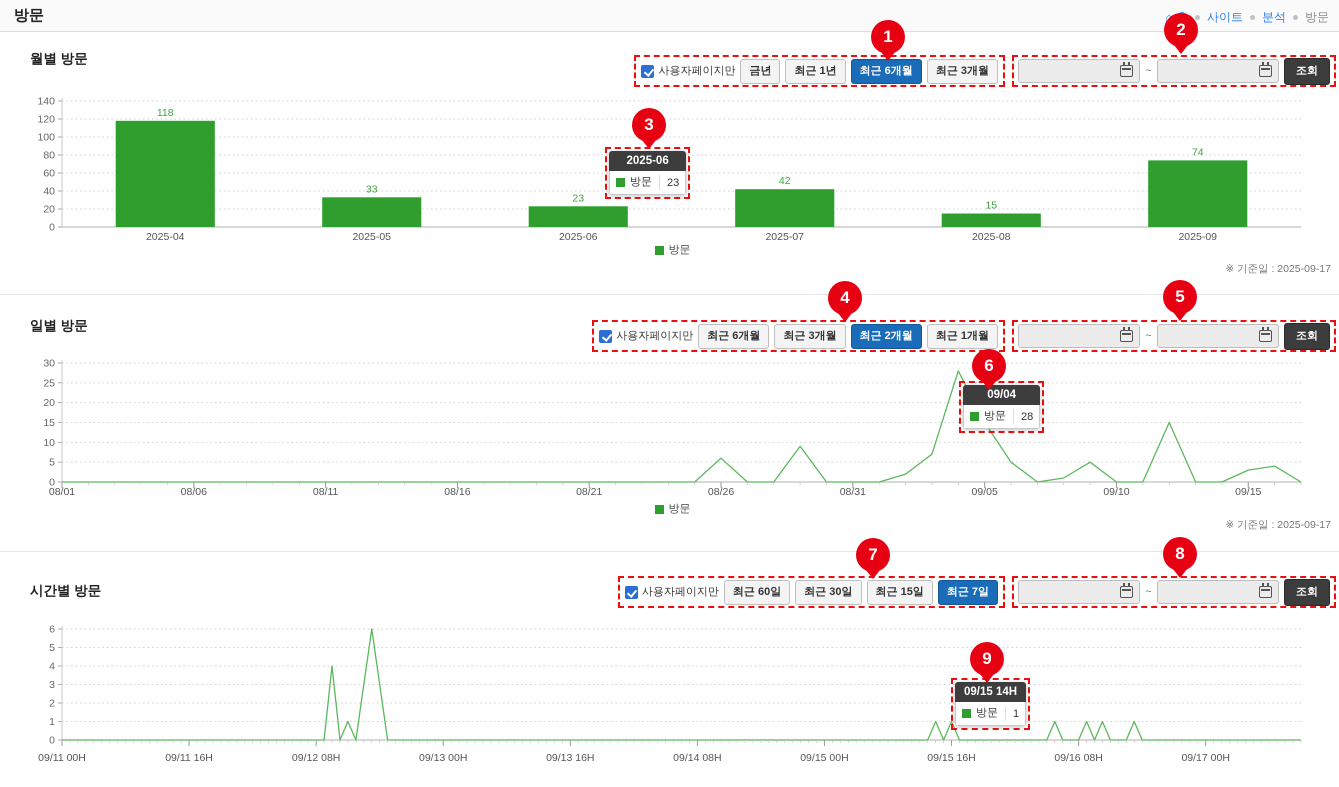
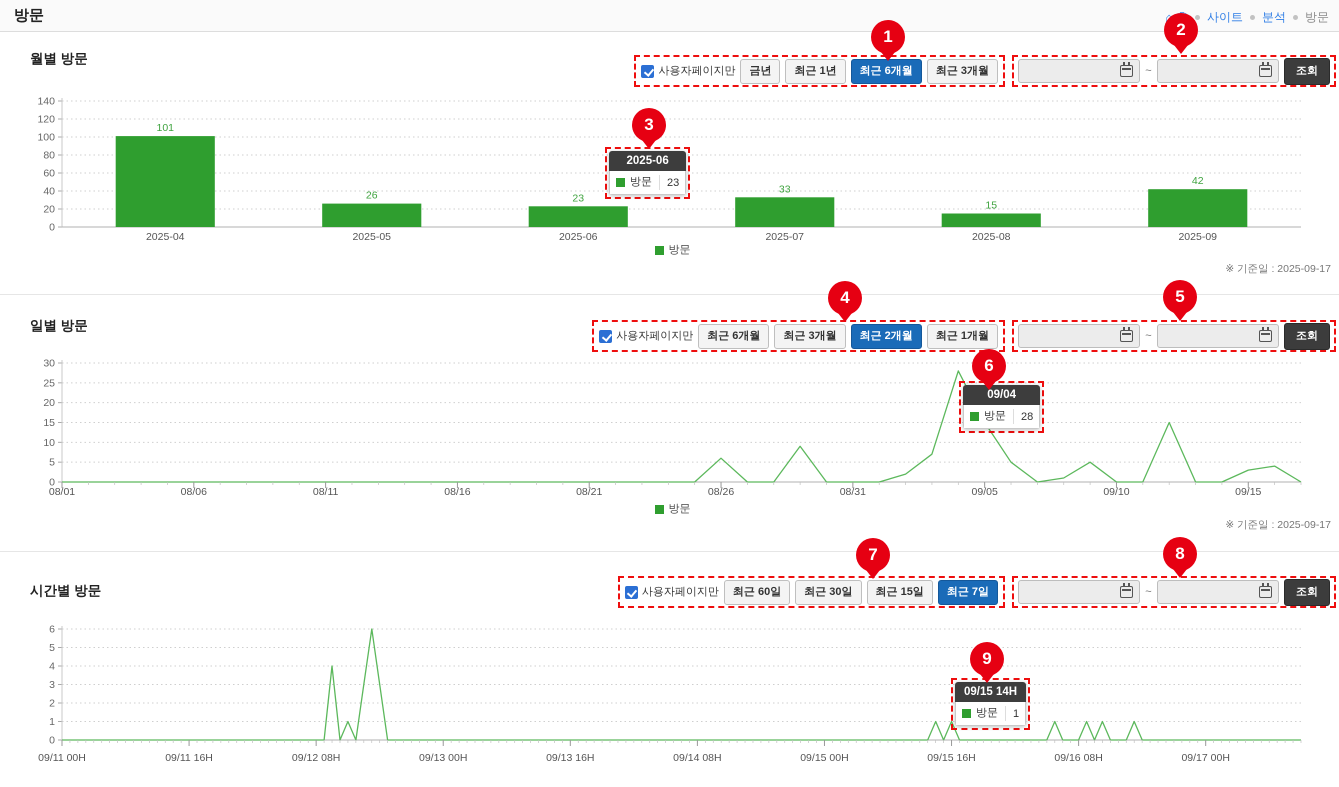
월별 방문/2025-04: 118 -> 101
월별 방문/2025-05: 33 -> 26
월별 방문/2025-07: 42 -> 33
월별 방문/2025-09: 74 -> 42
